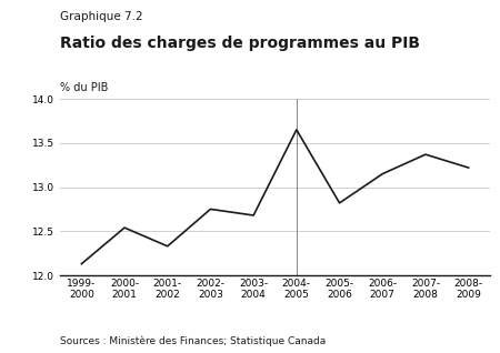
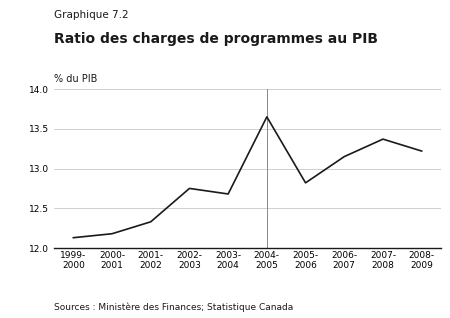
2000- 2001: 12.54 -> 12.18
